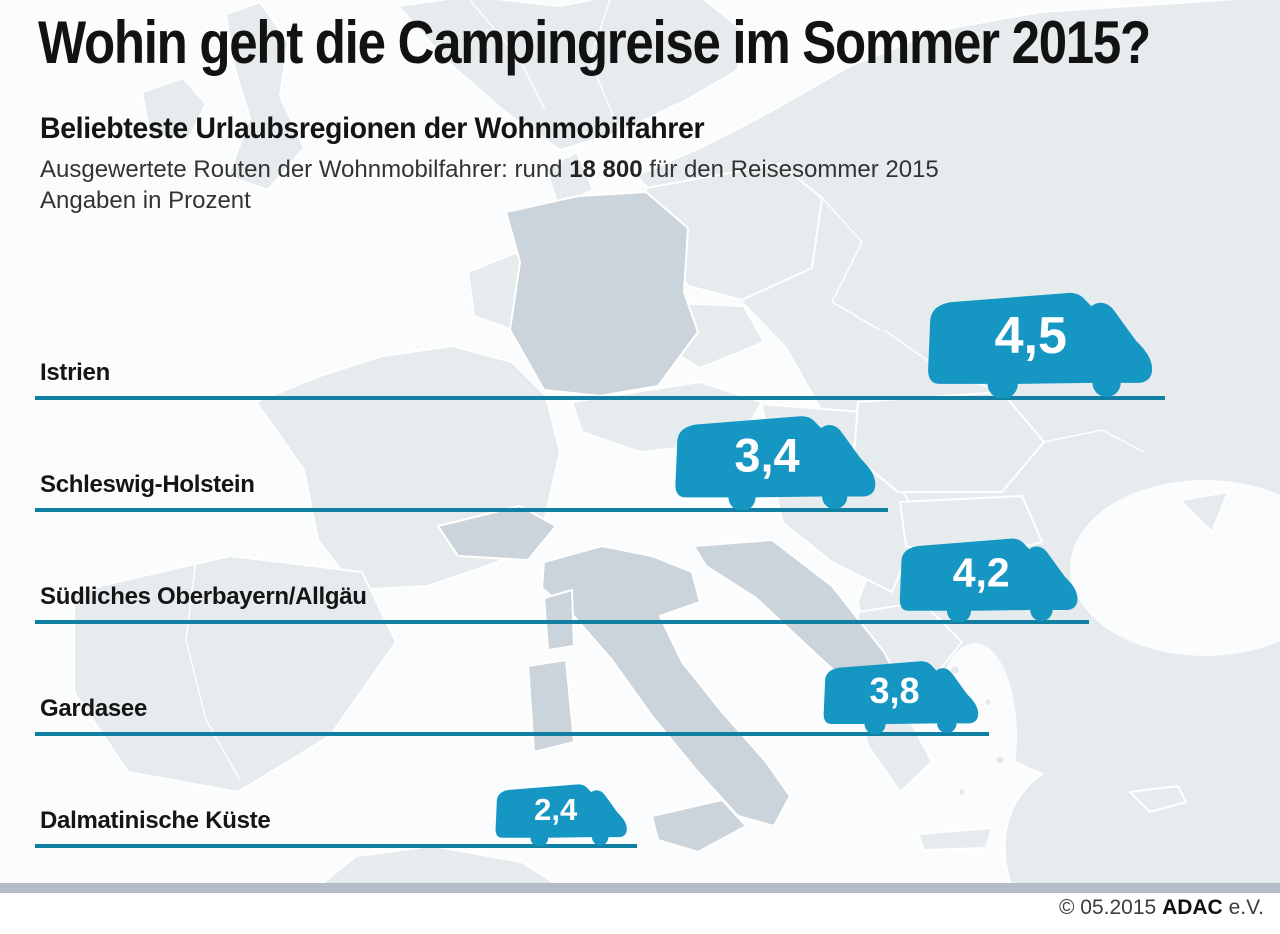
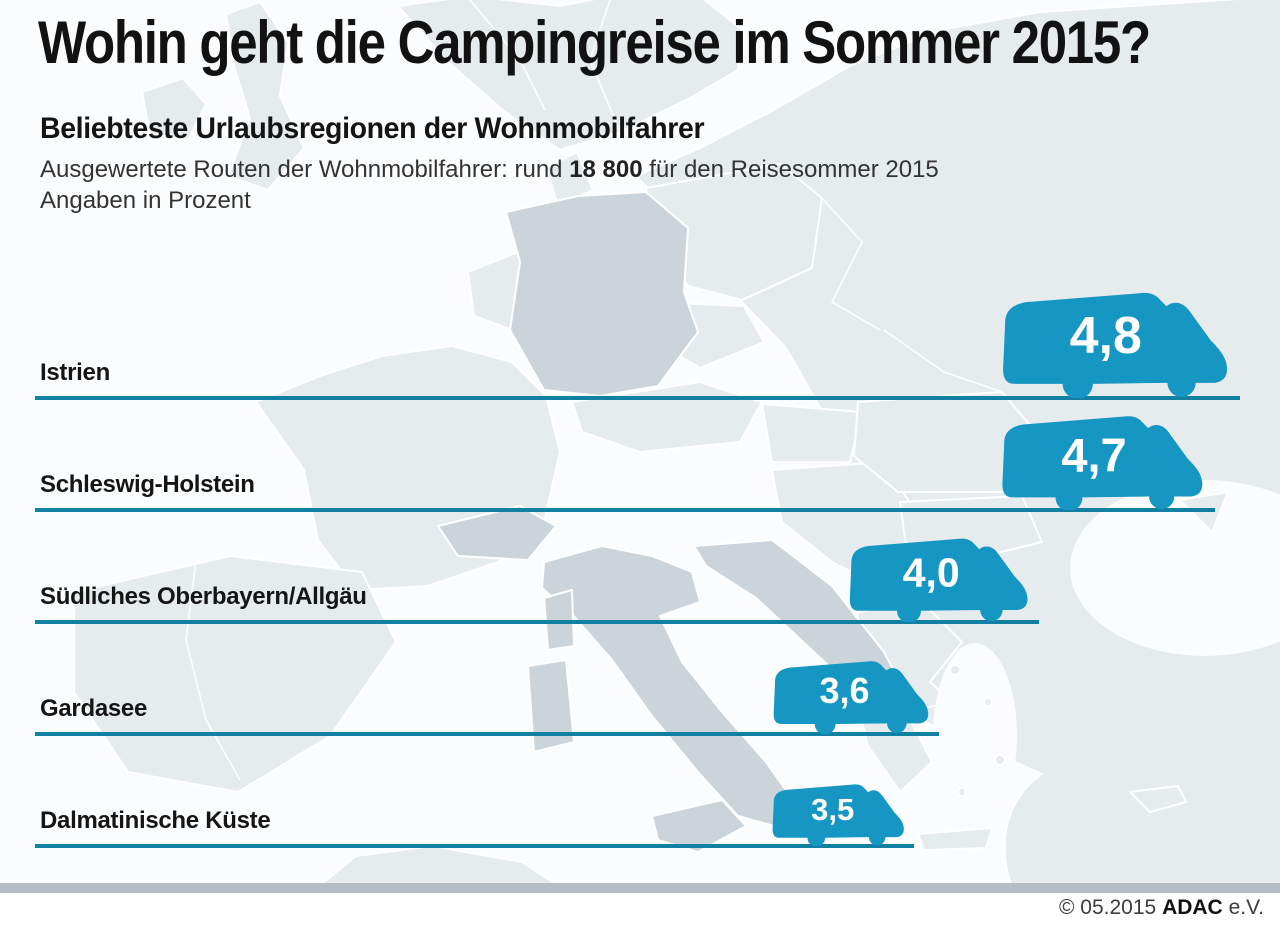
Istrien: 4,5 -> 4,8
Schleswig-Holstein: 3,4 -> 4,7
Südliches Oberbayern/Allgäu: 4,2 -> 4,0
Gardasee: 3,8 -> 3,6
Dalmatinische Küste: 2,4 -> 3,5
